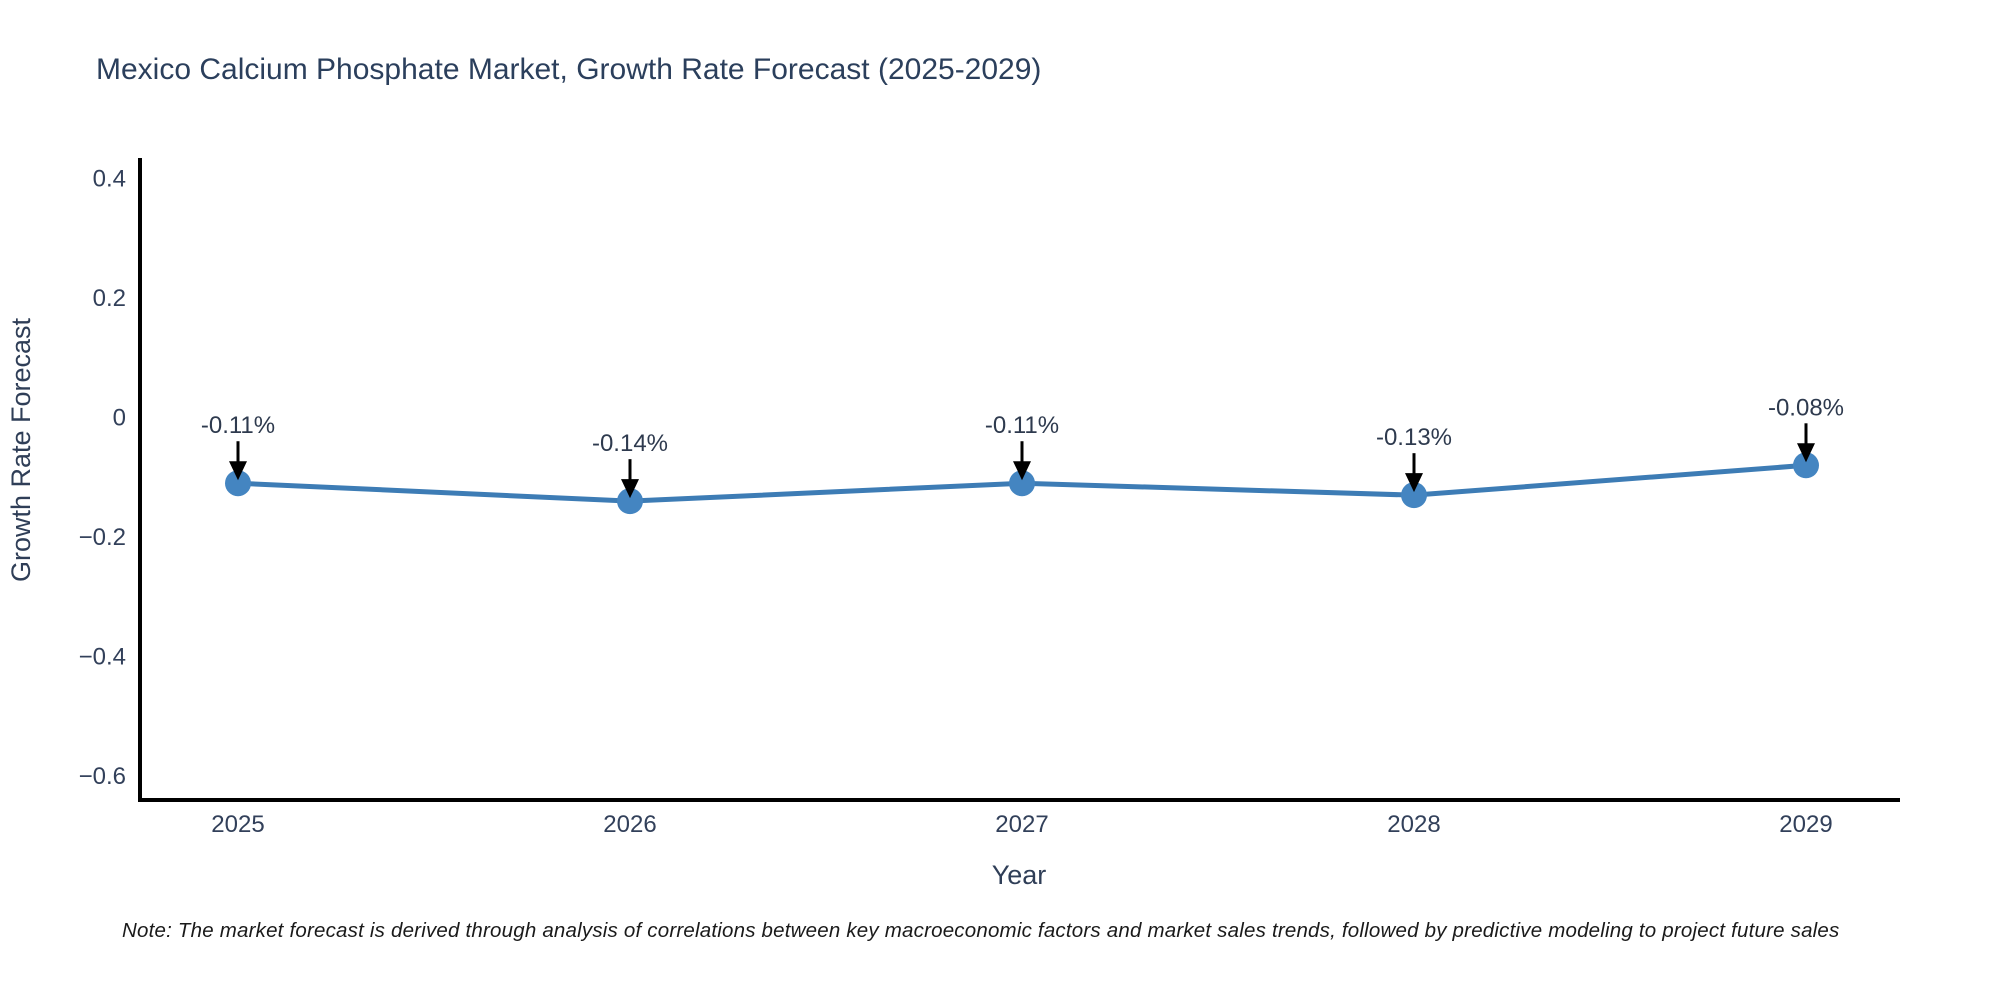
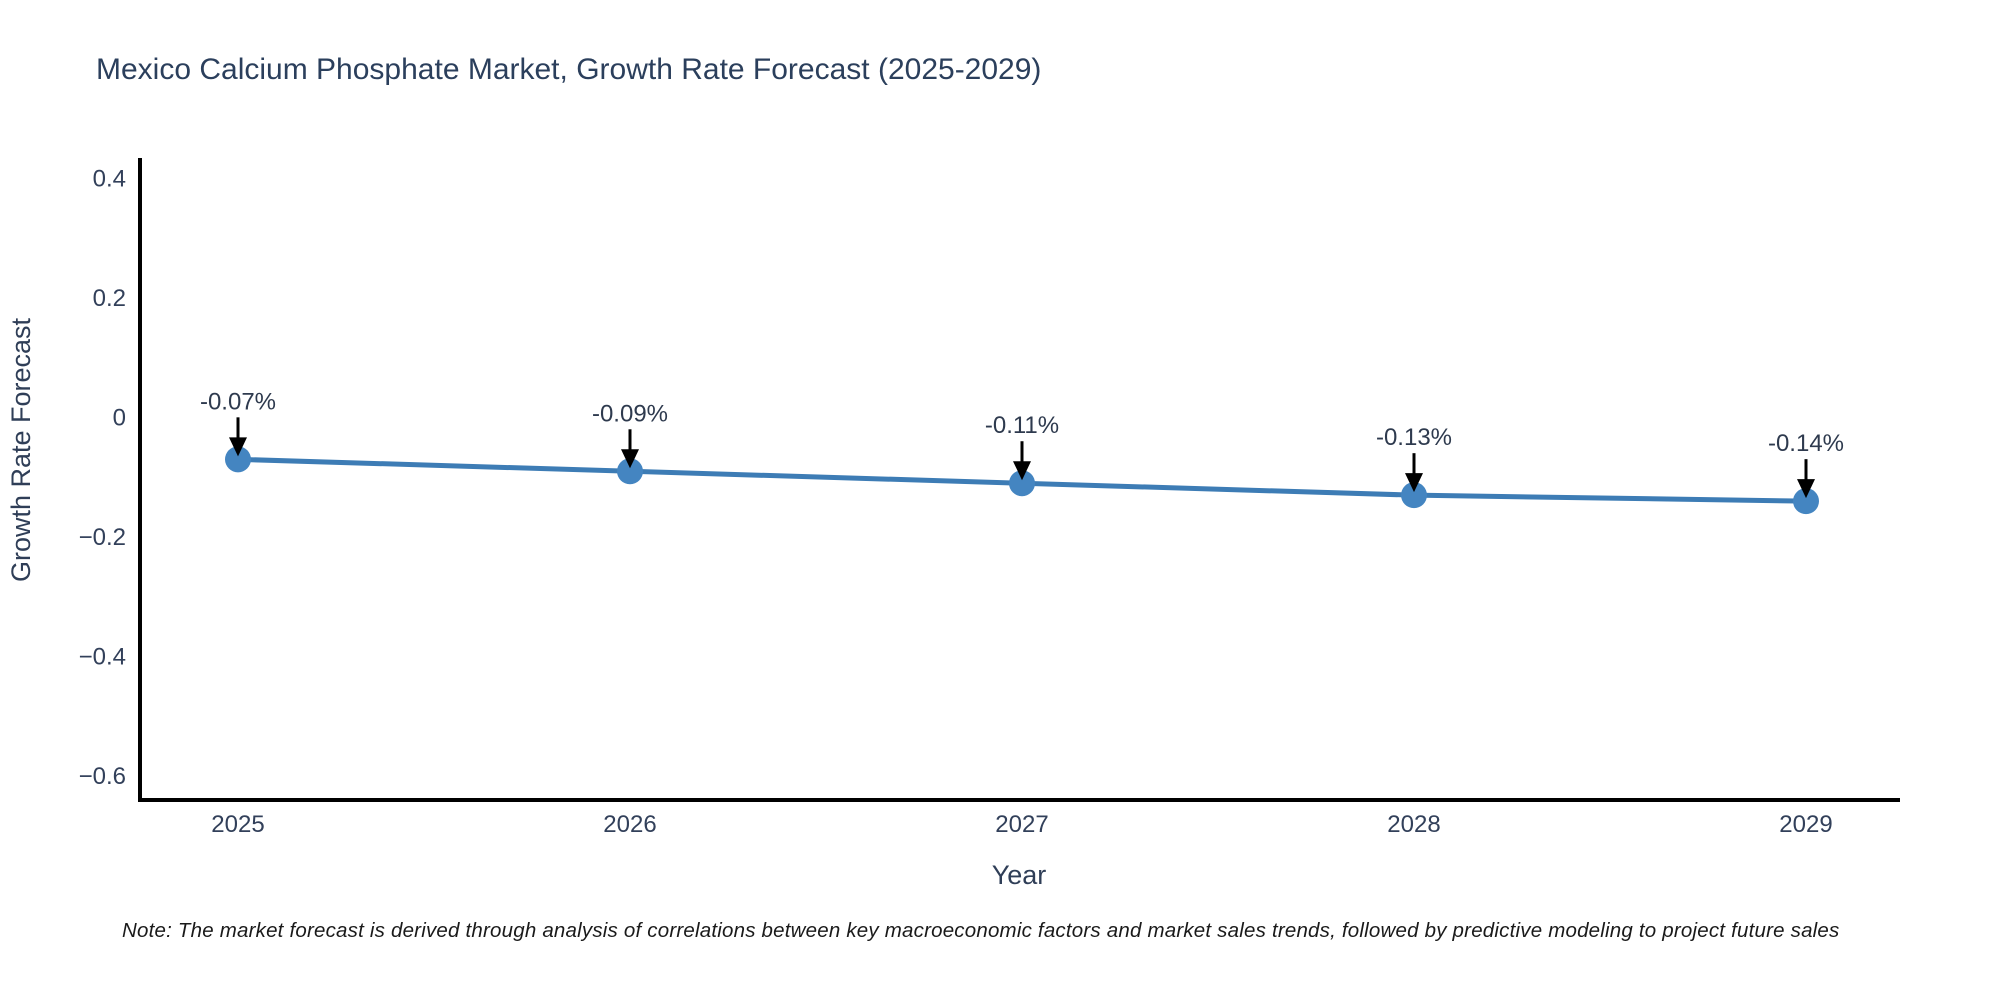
2025: -0.11% -> -0.07%
2026: -0.14% -> -0.09%
2029: -0.08% -> -0.14%
